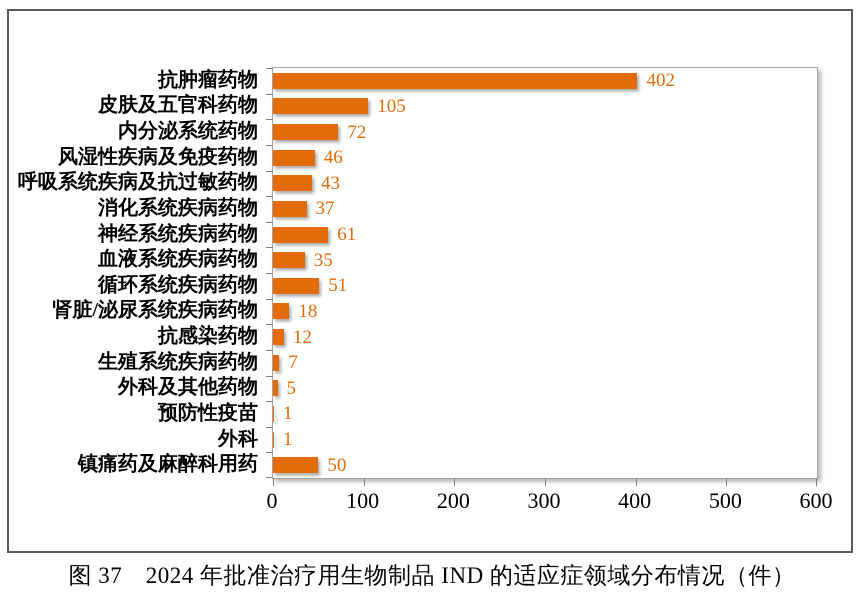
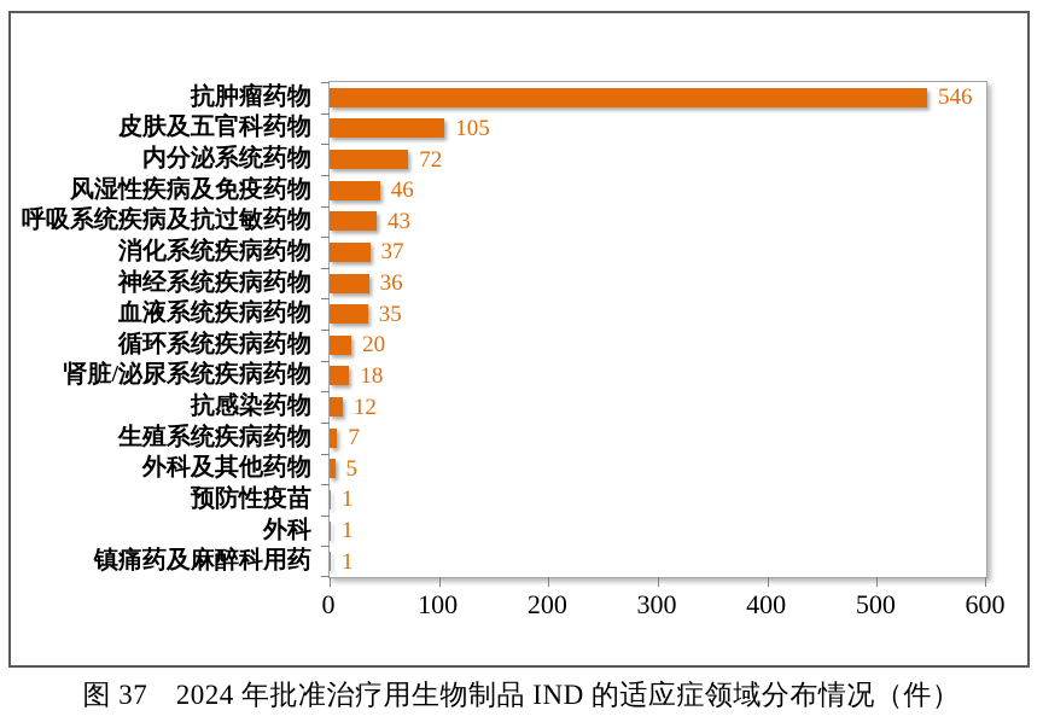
抗肿瘤药物: 402 -> 546
神经系统疾病药物: 61 -> 36
循环系统疾病药物: 51 -> 20
镇痛药及麻醉科用药: 50 -> 1
